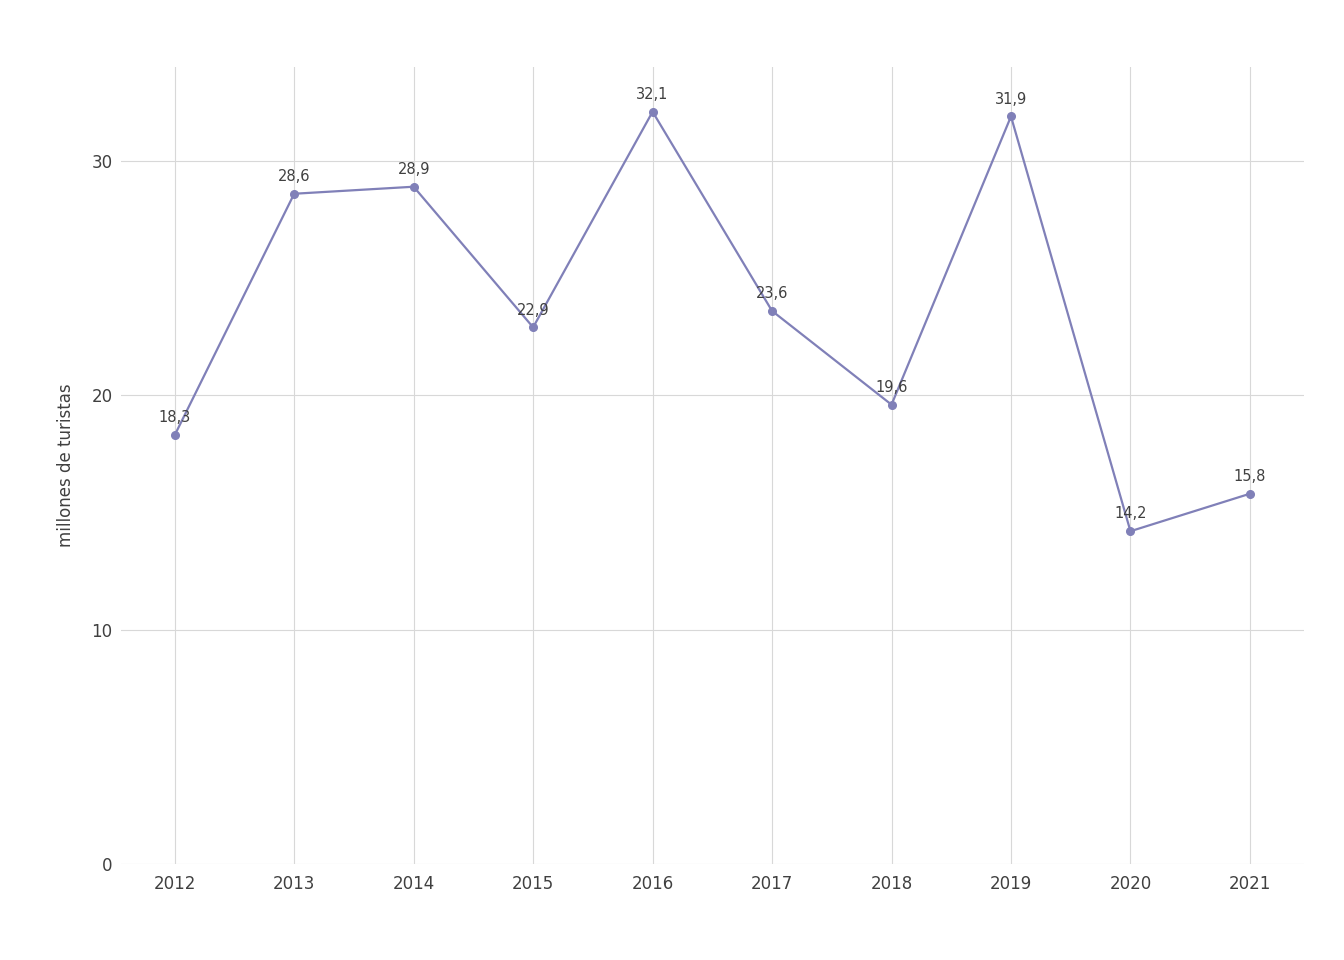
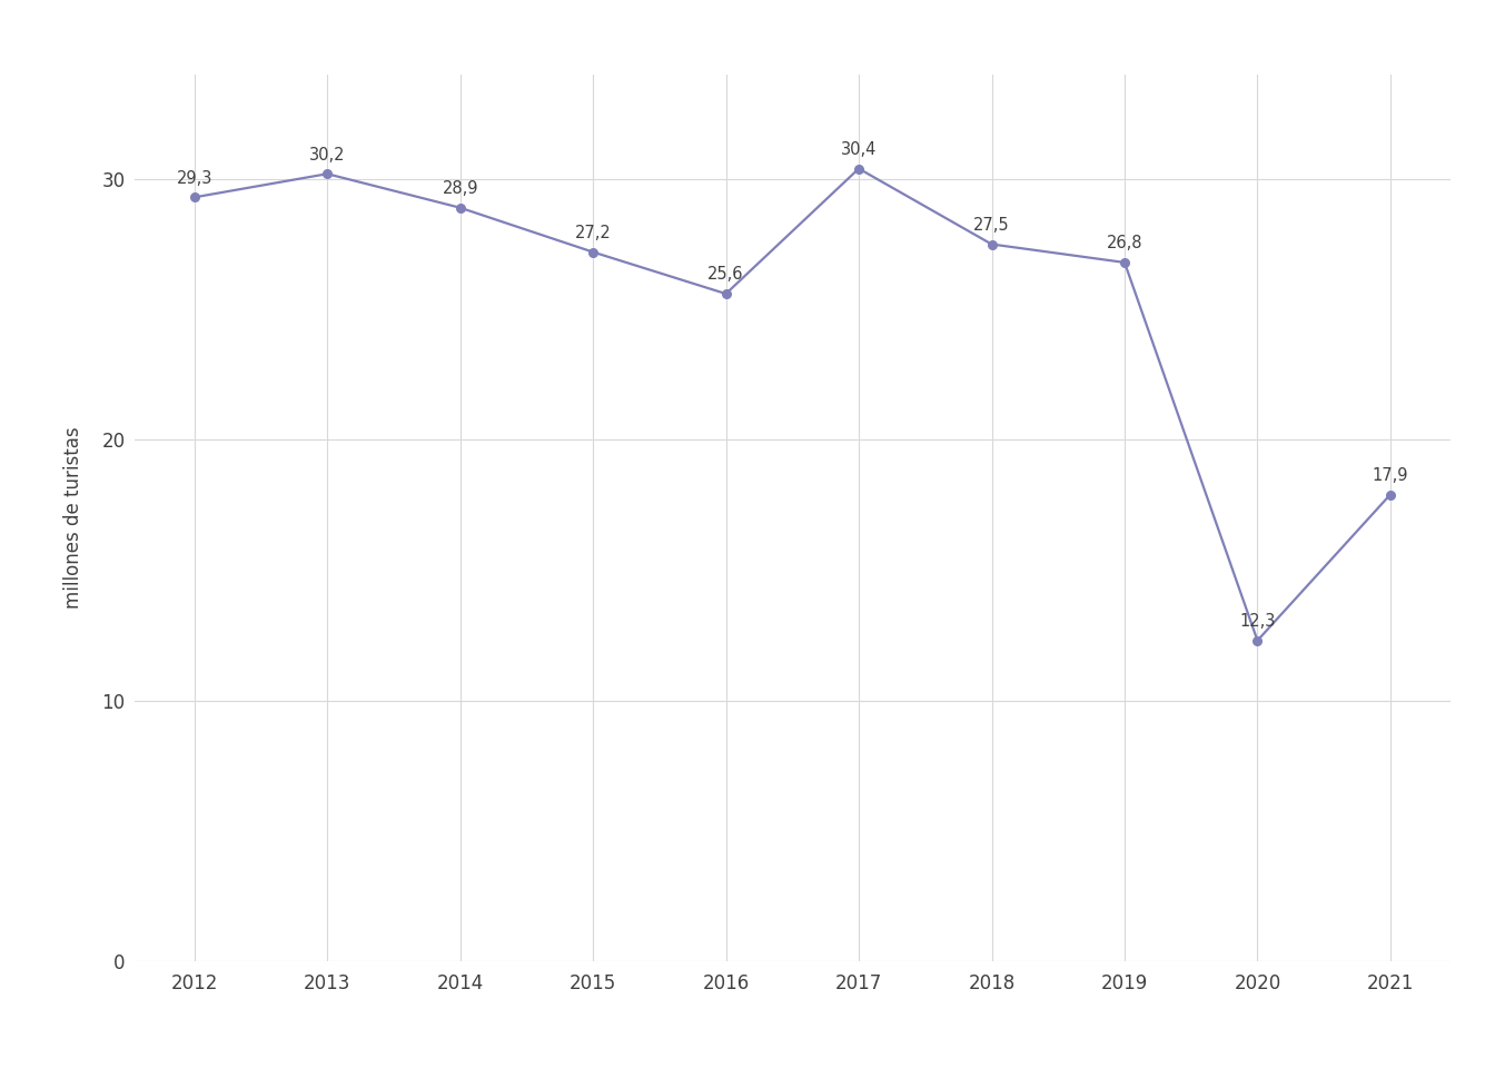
2012: 18,3 -> 29,3
2013: 28,6 -> 30,2
2015: 22,9 -> 27,2
2016: 32,1 -> 25,6
2017: 23,6 -> 30,4
2018: 19,6 -> 27,5
2019: 31,9 -> 26,8
2020: 14,2 -> 12,3
2021: 15,8 -> 17,9
